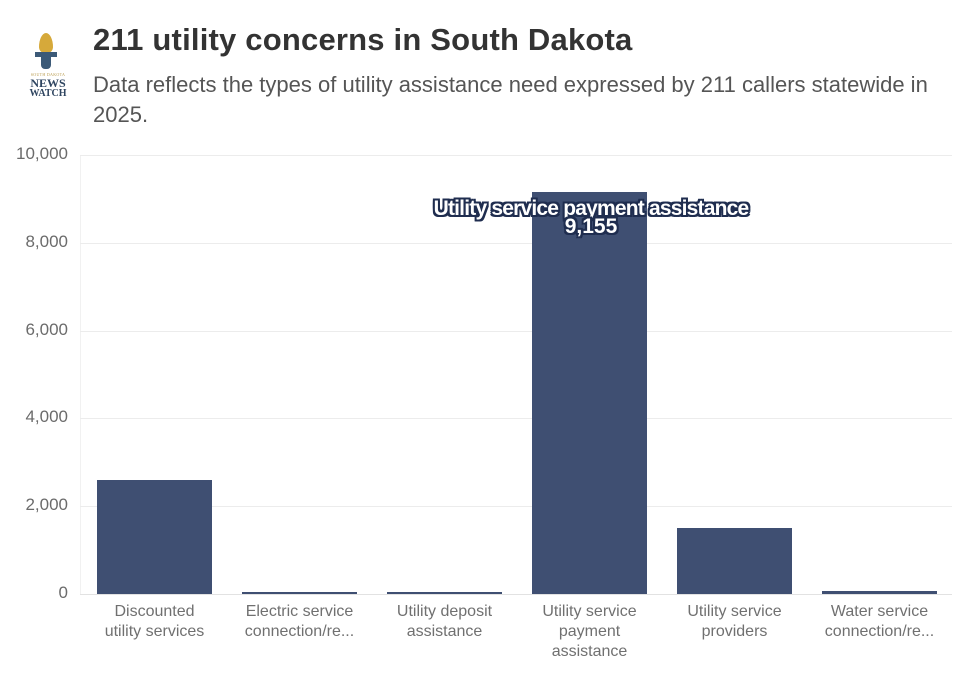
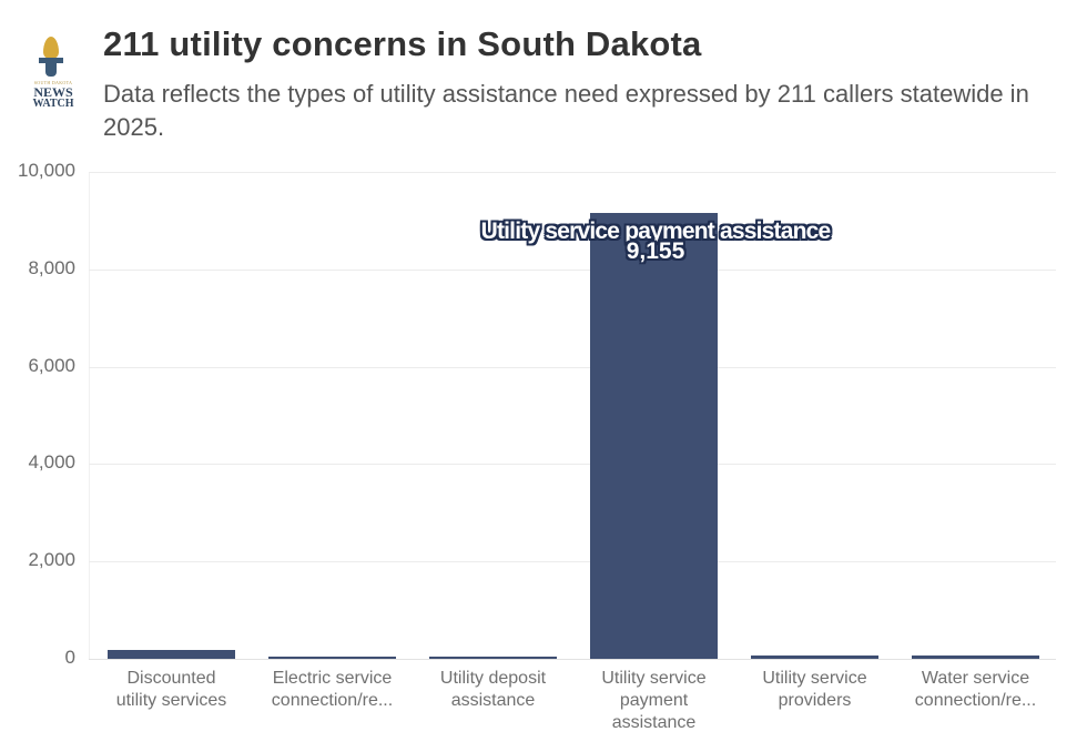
Discounted utility services: 2600 -> 200
Utility service providers: 1500 -> 100
